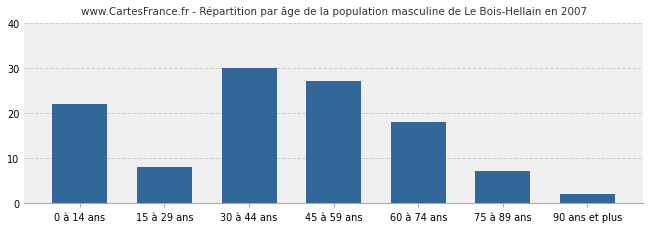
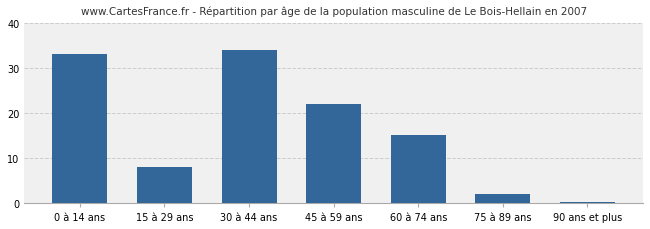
0 à 14 ans: 22.0 -> 33.0
30 à 44 ans: 30.0 -> 34.0
45 à 59 ans: 27.0 -> 22.0
60 à 74 ans: 18.0 -> 15.0
75 à 89 ans: 7.0 -> 2.0
90 ans et plus: 2.0 -> 0.3
